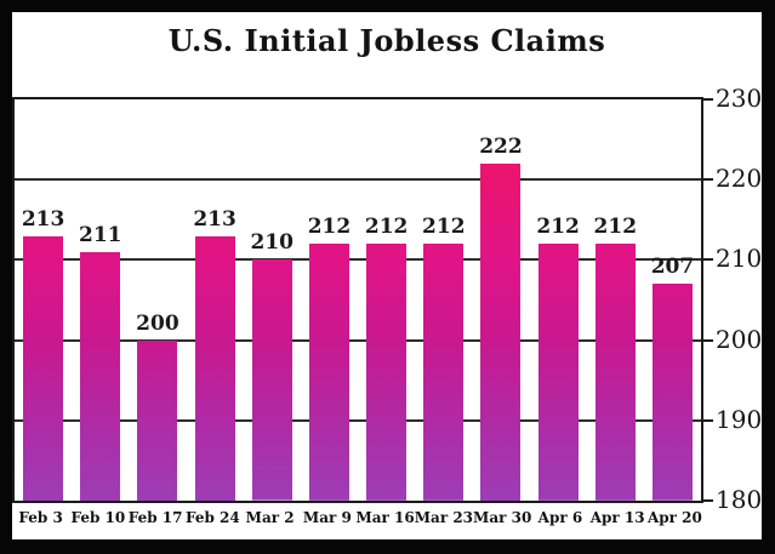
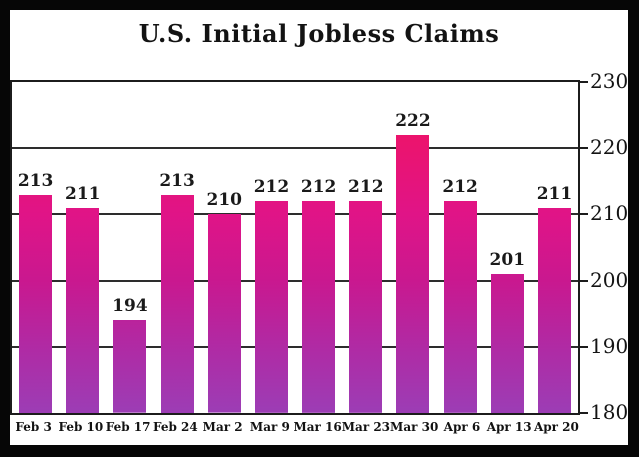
Feb 17: 200 -> 194
Apr 13: 212 -> 201
Apr 20: 207 -> 211
